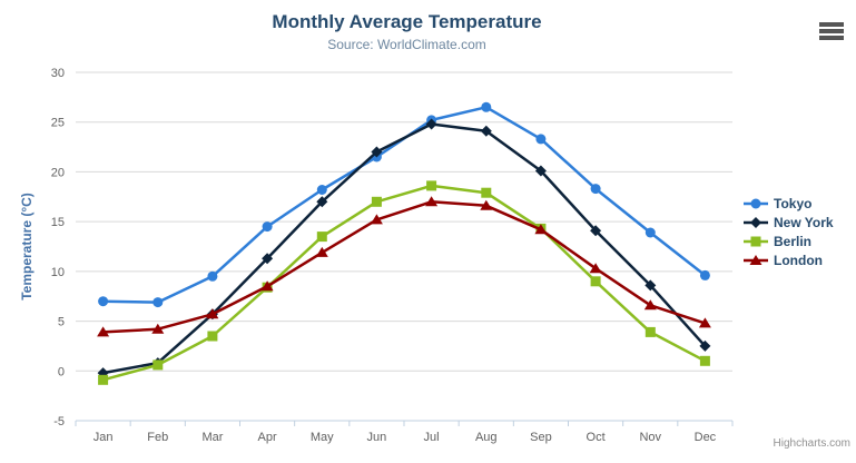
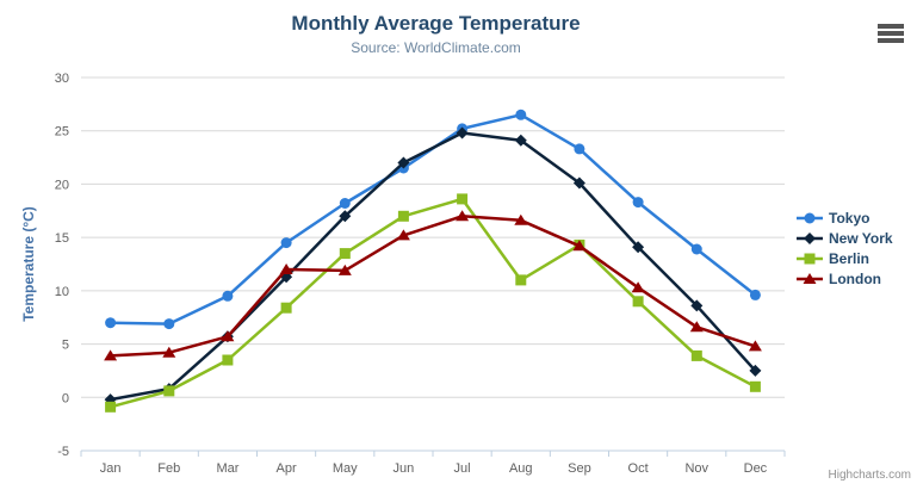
London/Apr: 8 -> 12
Berlin/Aug: 18 -> 11
